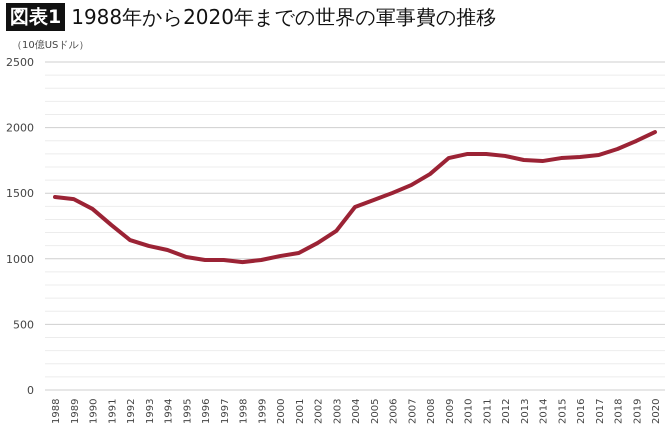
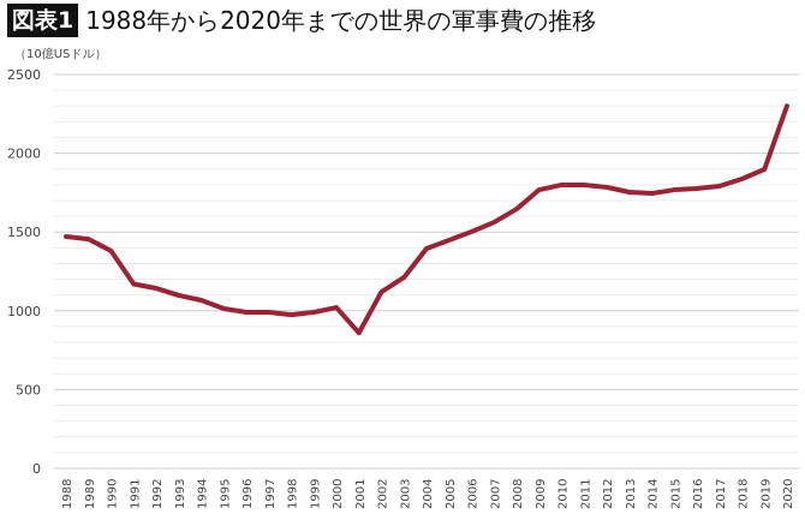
1991: 1260 -> 1170
2001: 1040 -> 860
2020: 1970 -> 2300
